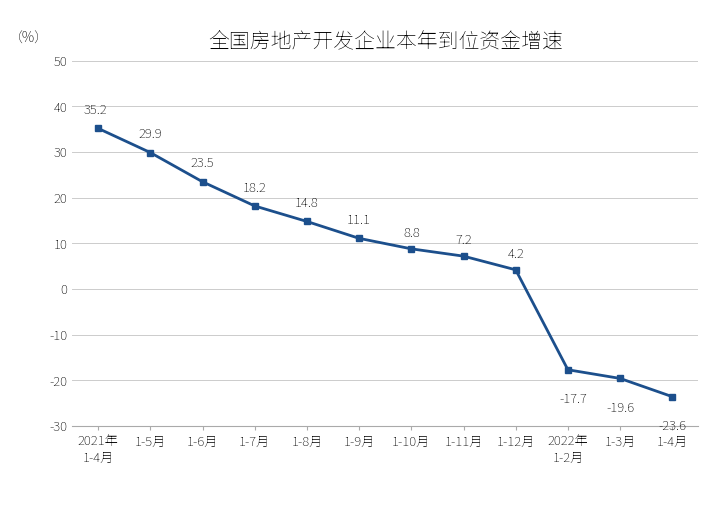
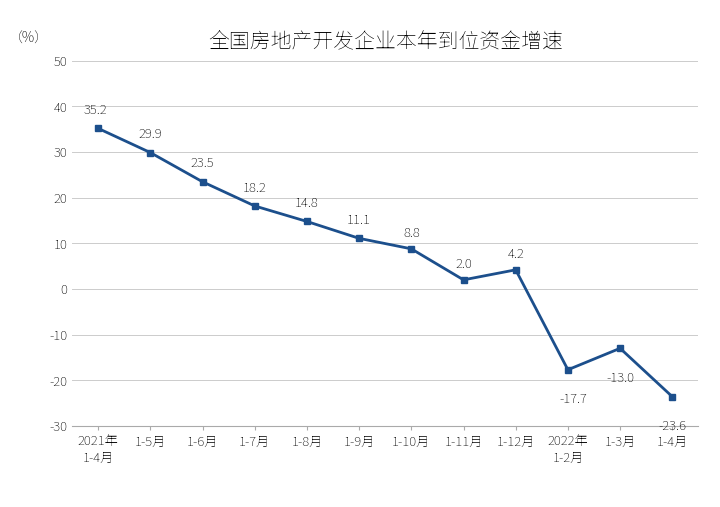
1-11月: 7.2 -> 2.0
1-3月: -19.6 -> -13.0
